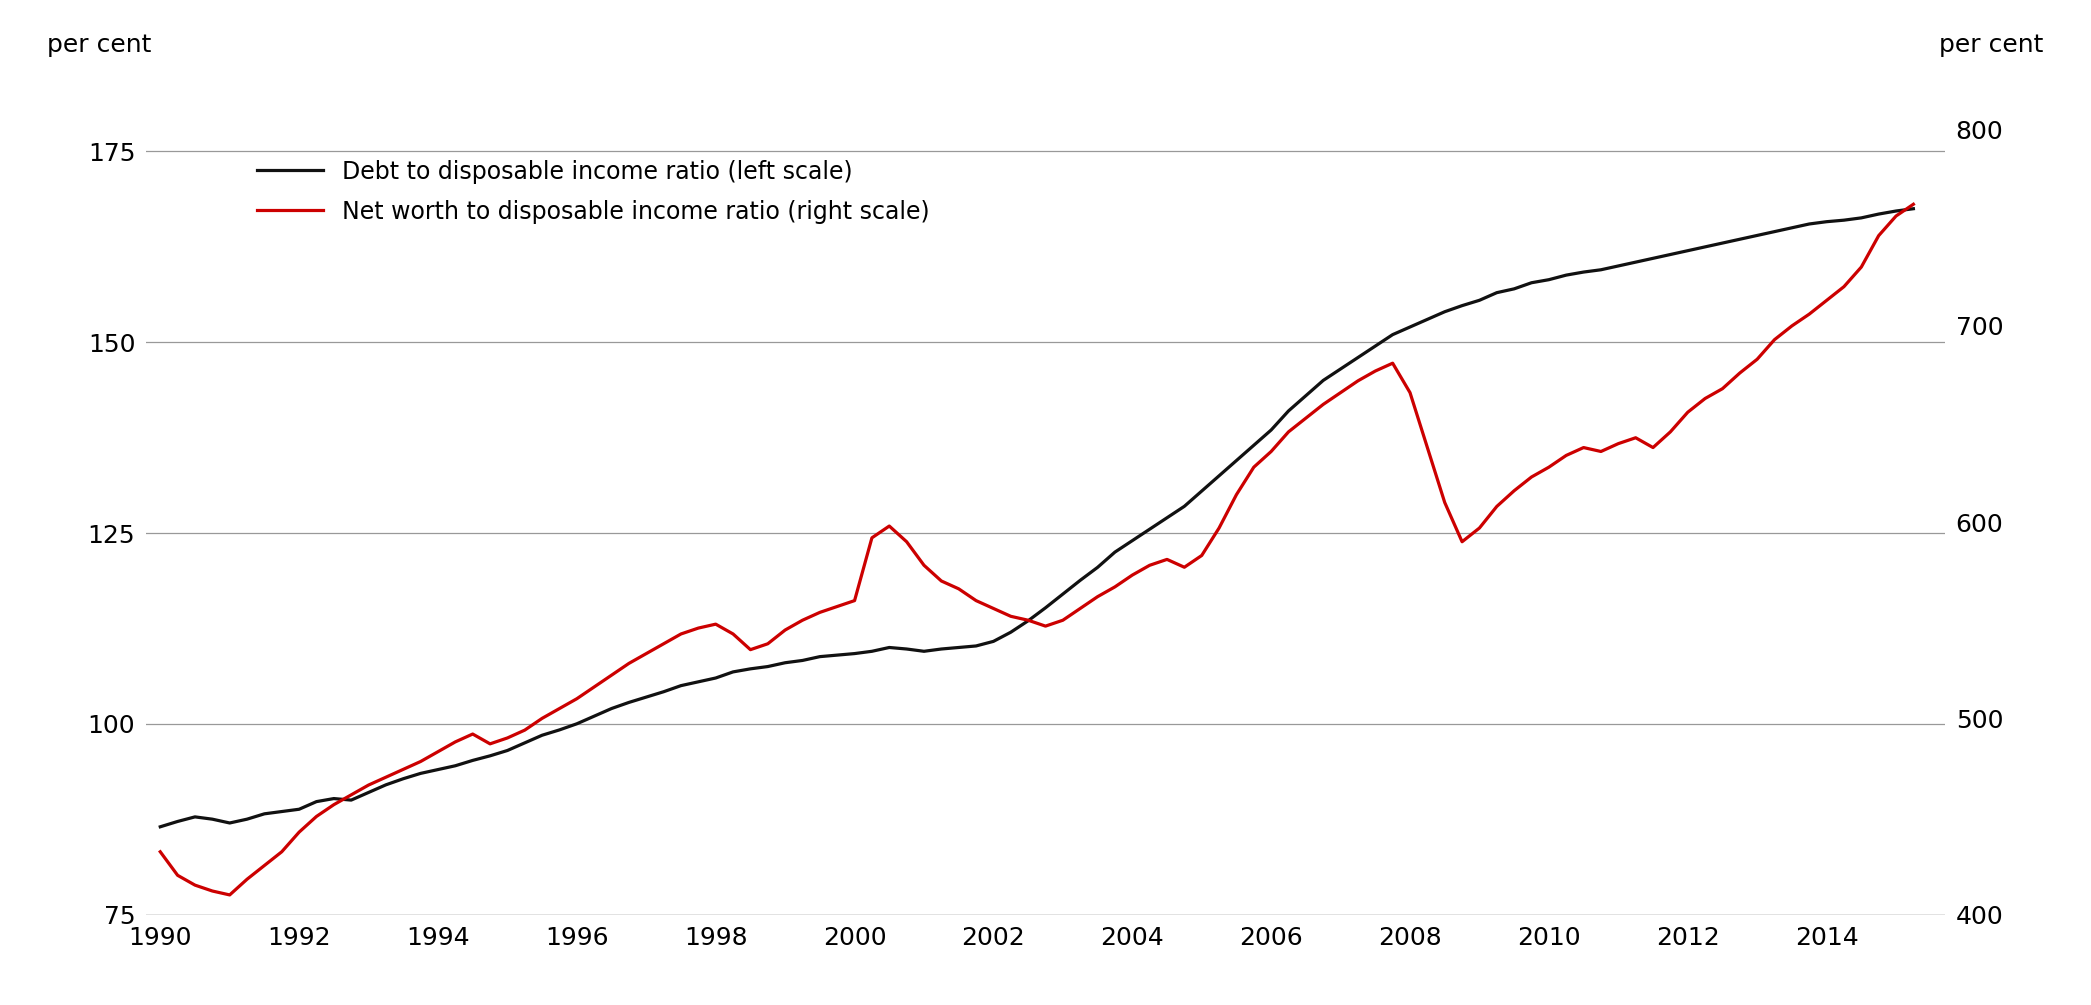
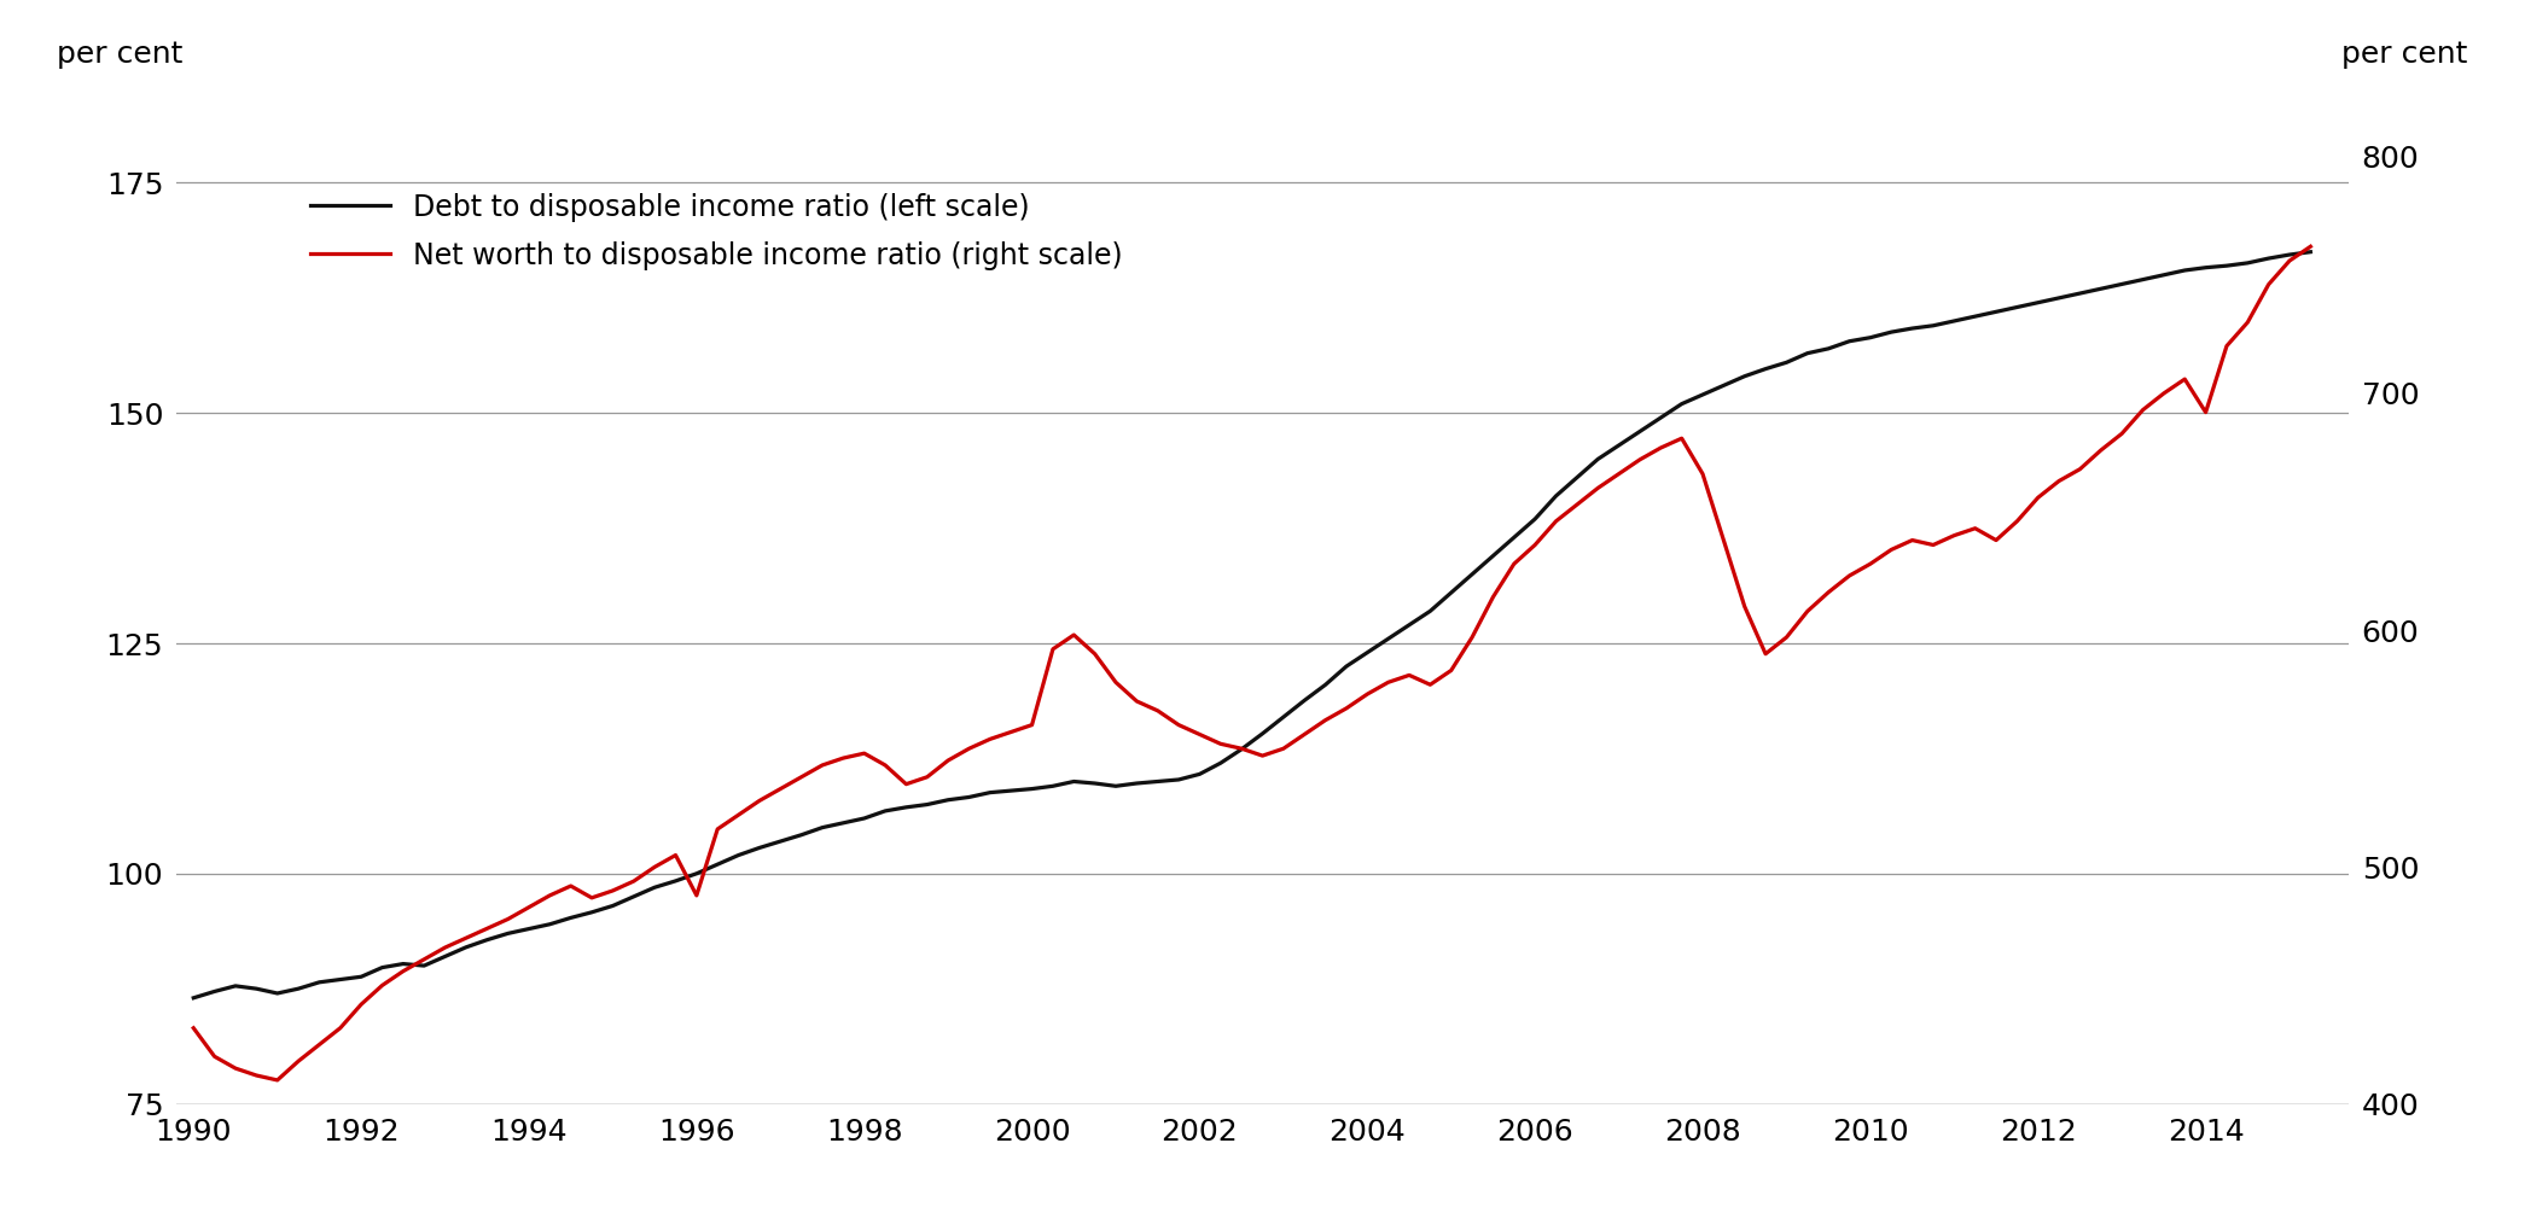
Net worth to disposable income ratio (right scale)/1996: 510 -> 488
Net worth to disposable income ratio (right scale)/2014: 713 -> 692
